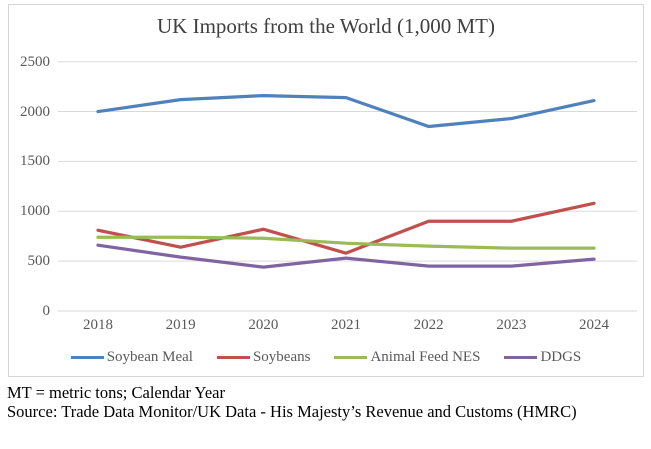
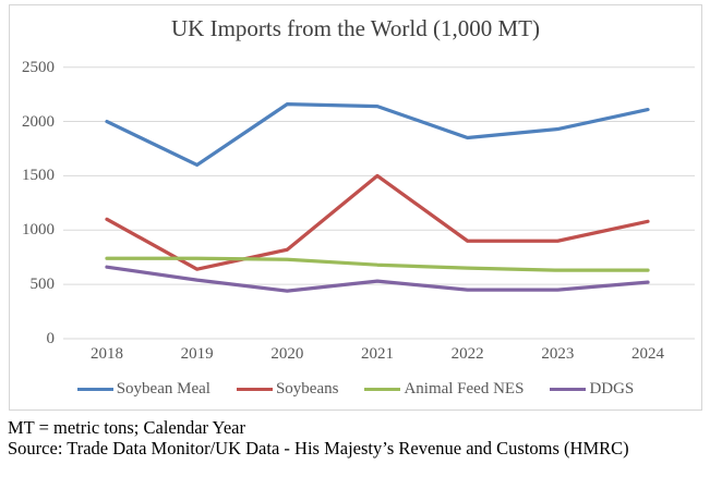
Soybeans/2018: 800 -> 1100
Soybean Meal/2019: 2100 -> 1600
Soybeans/2021: 600 -> 1500
